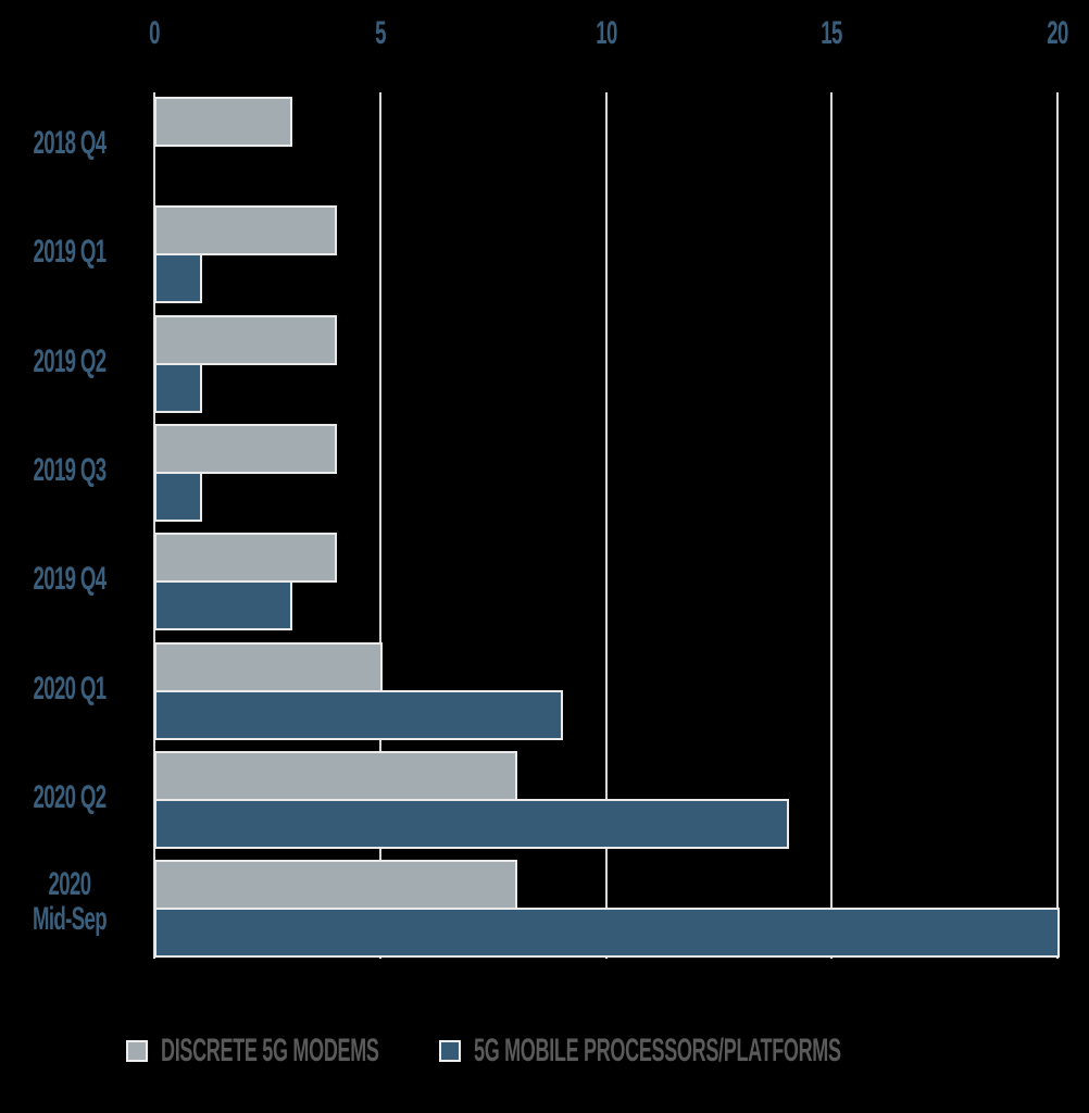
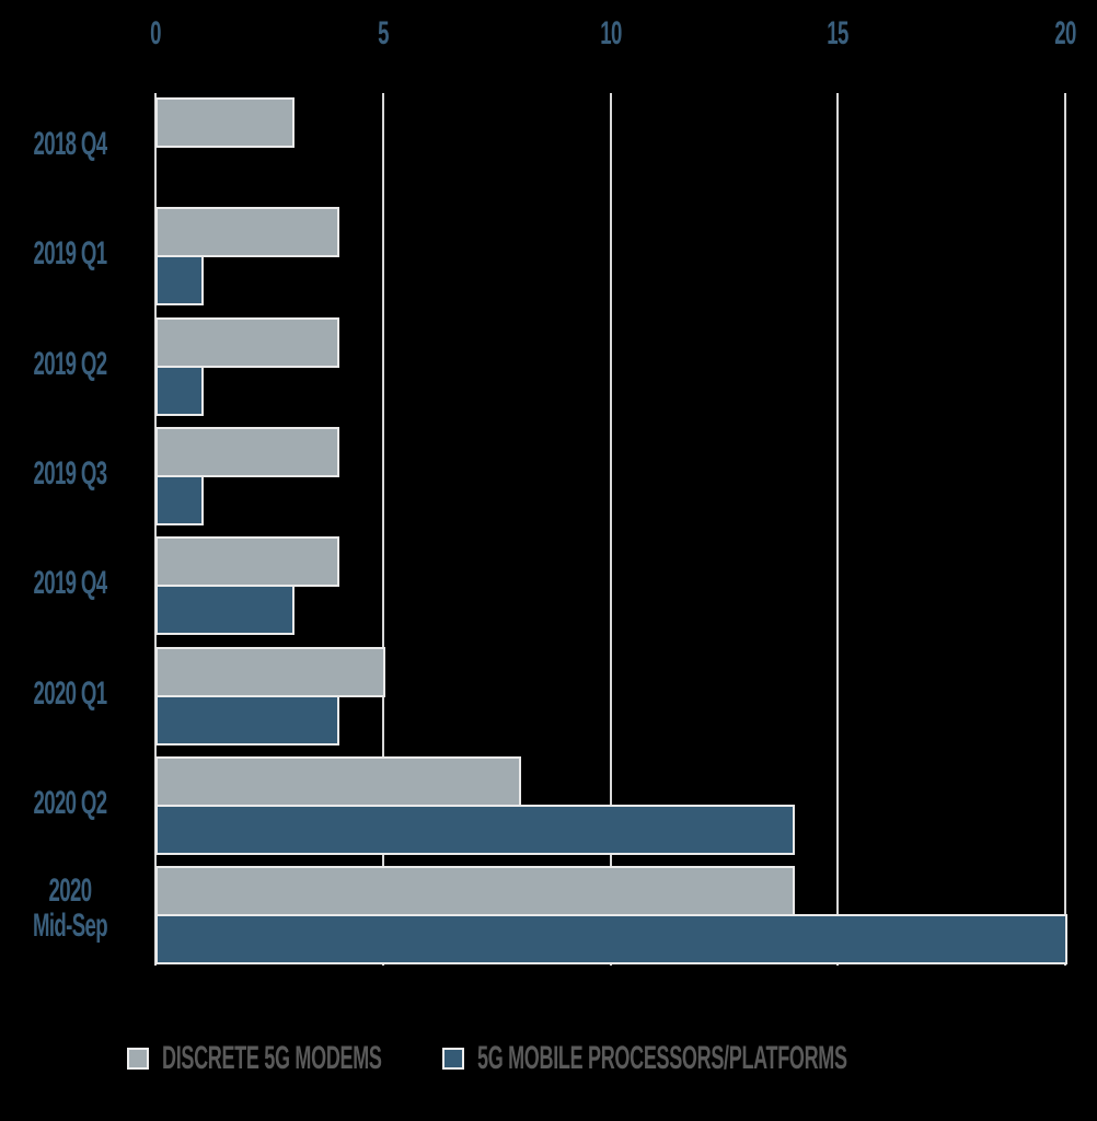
5G MOBILE PROCESSORS/PLATFORMS/2020 Q1: 9 -> 4
DISCRETE 5G MODEMS/2020 Mid-Sep: 8 -> 14
